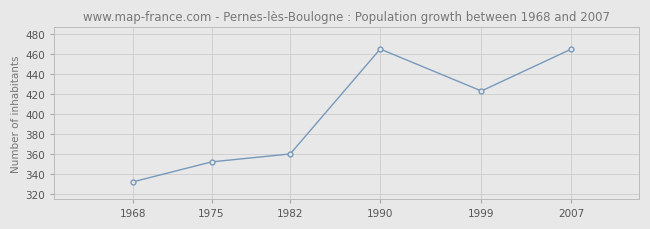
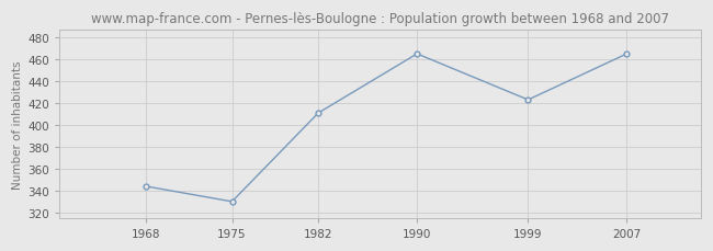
1968: 332 -> 344
1975: 352 -> 330
1982: 360 -> 411
